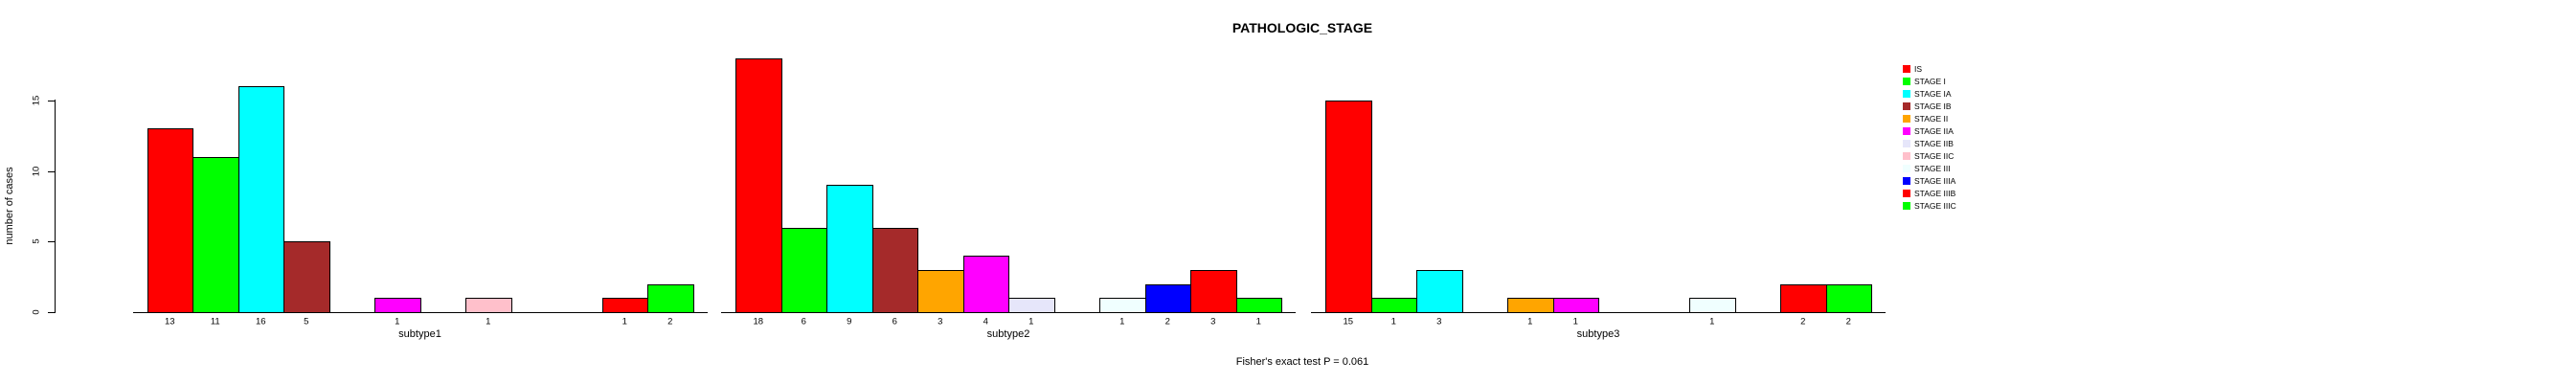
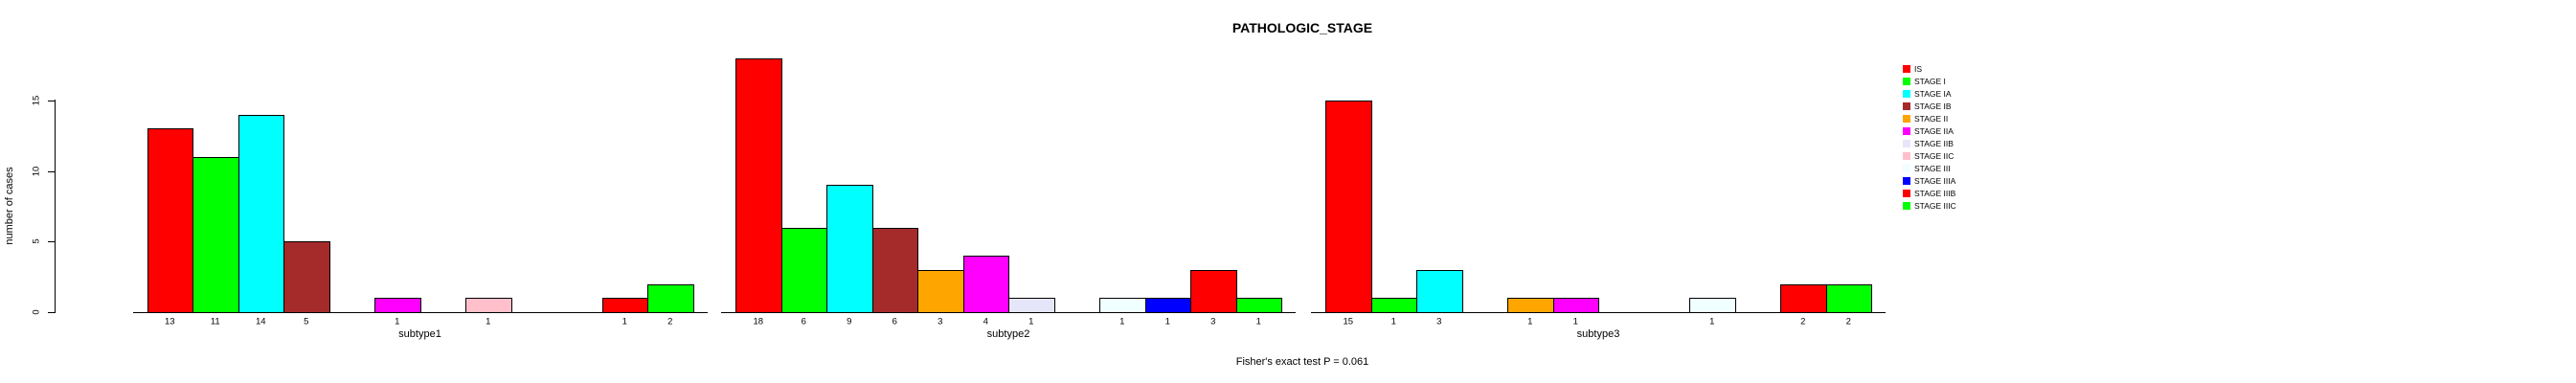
STAGE IA/subtype1: 16 -> 14
STAGE IIIA/subtype2: 2 -> 1
